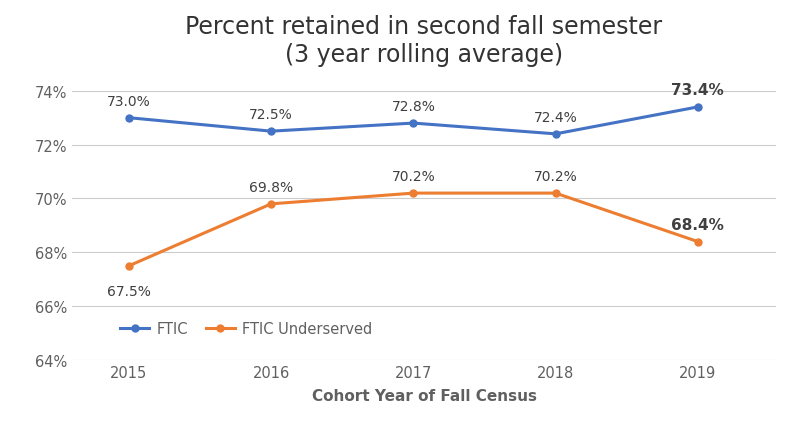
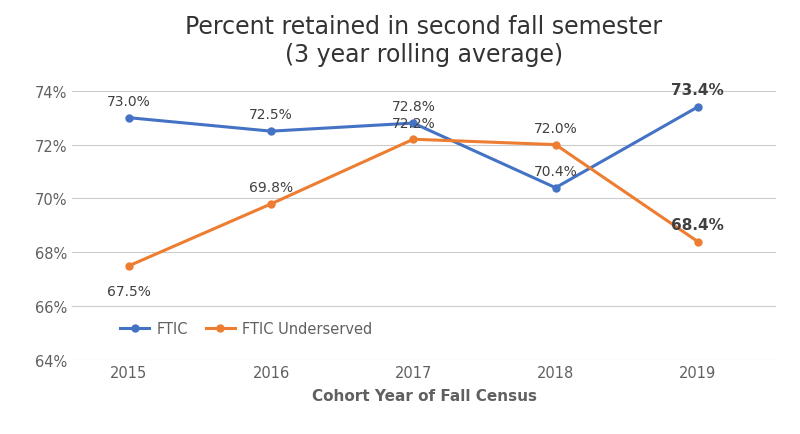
FTIC Underserved/2017: 70.2% -> 72.2%
FTIC/2018: 72.4% -> 70.4%
FTIC Underserved/2018: 70.2% -> 72.0%
